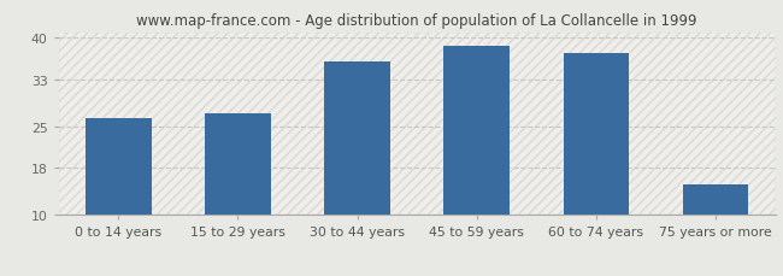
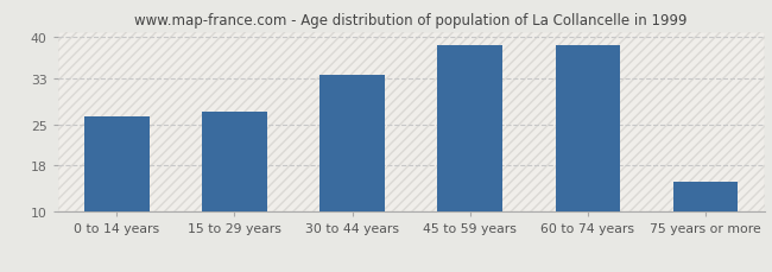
30 to 44 years: 36.0 -> 33.5
60 to 74 years: 37.5 -> 38.7
